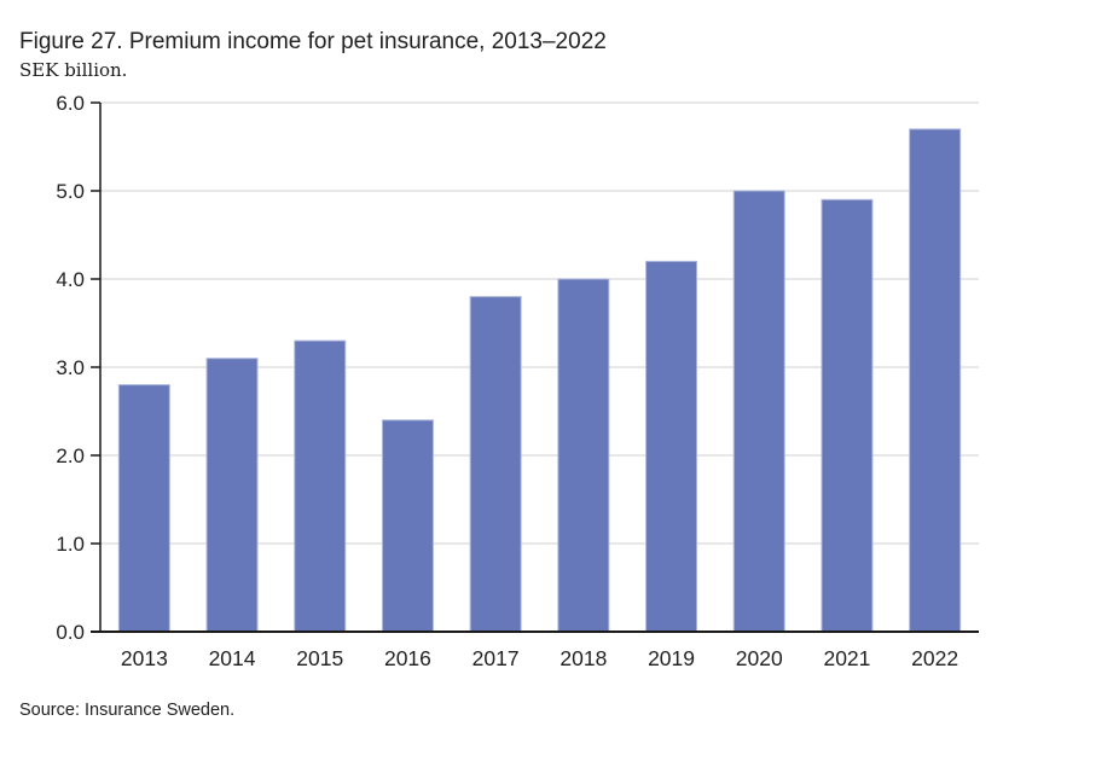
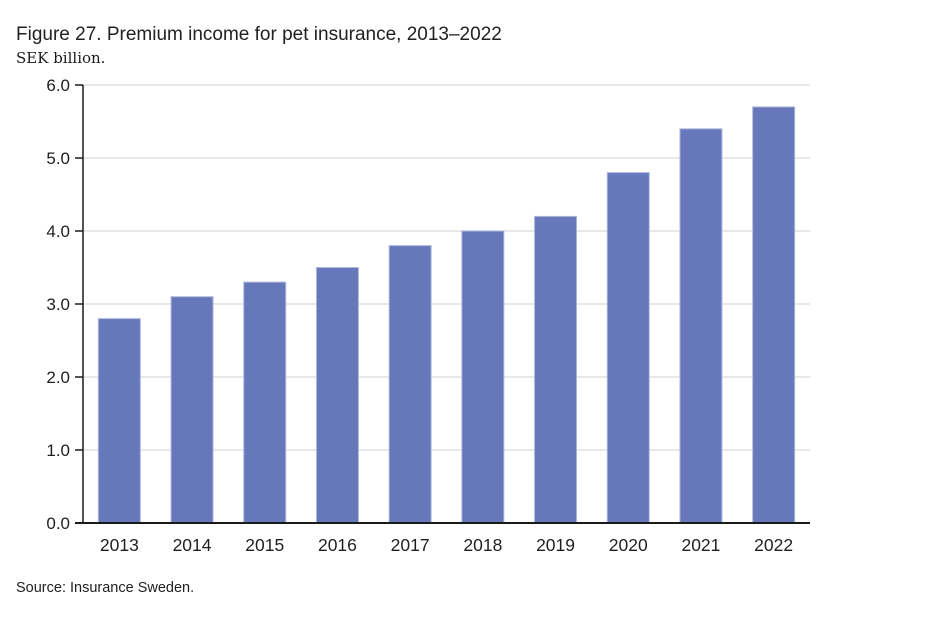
2016: 2.4 -> 3.5
2020: 5.0 -> 4.8
2021: 4.9 -> 5.4
